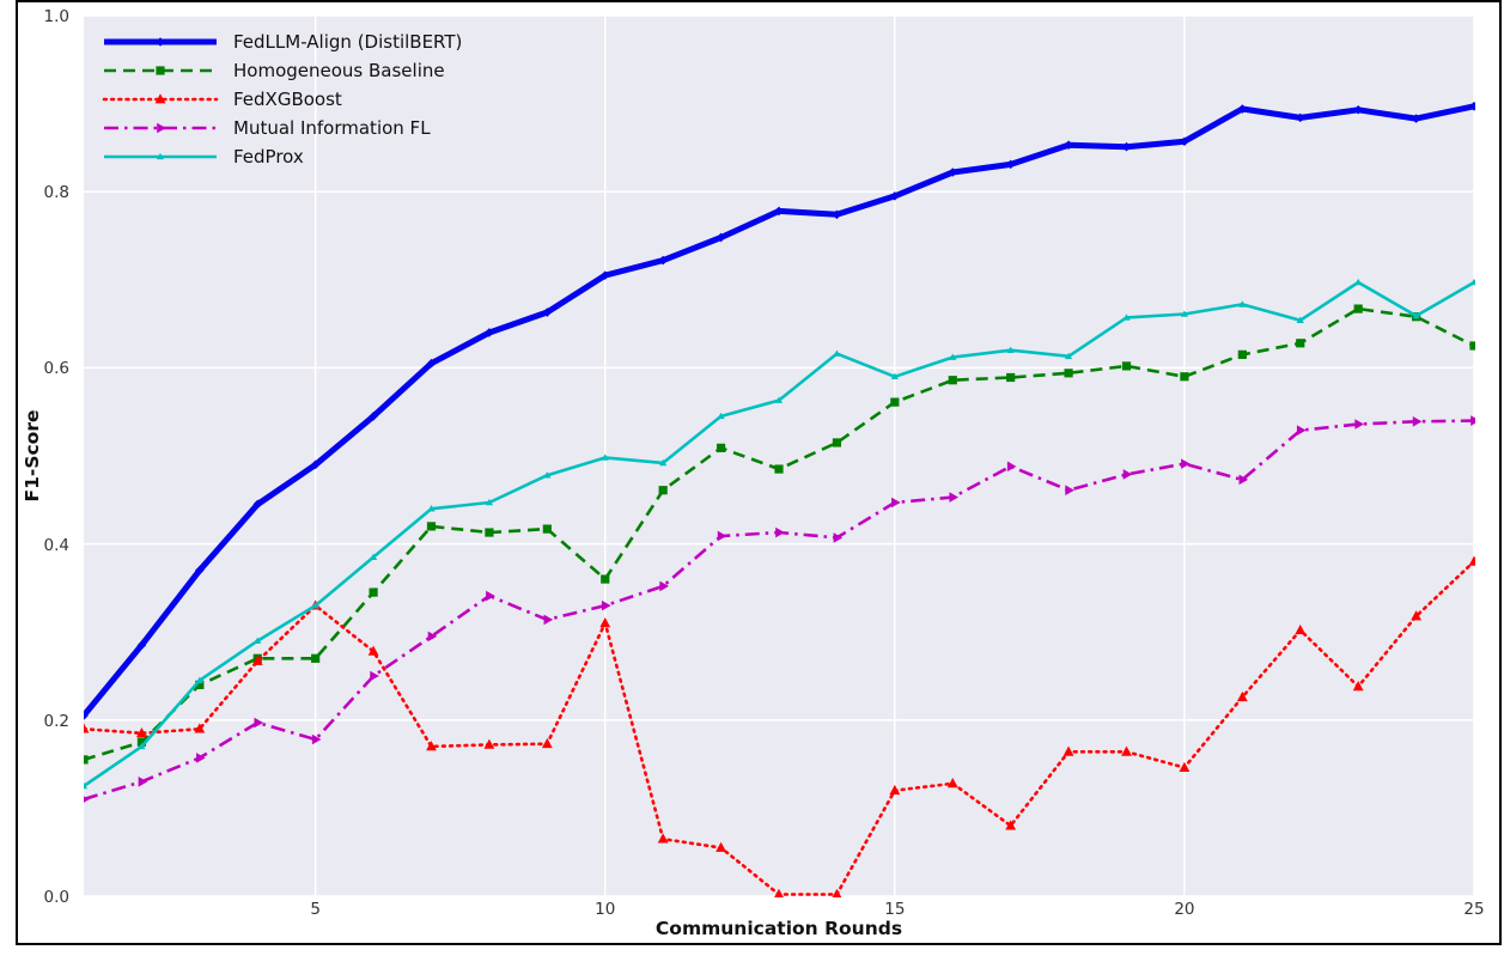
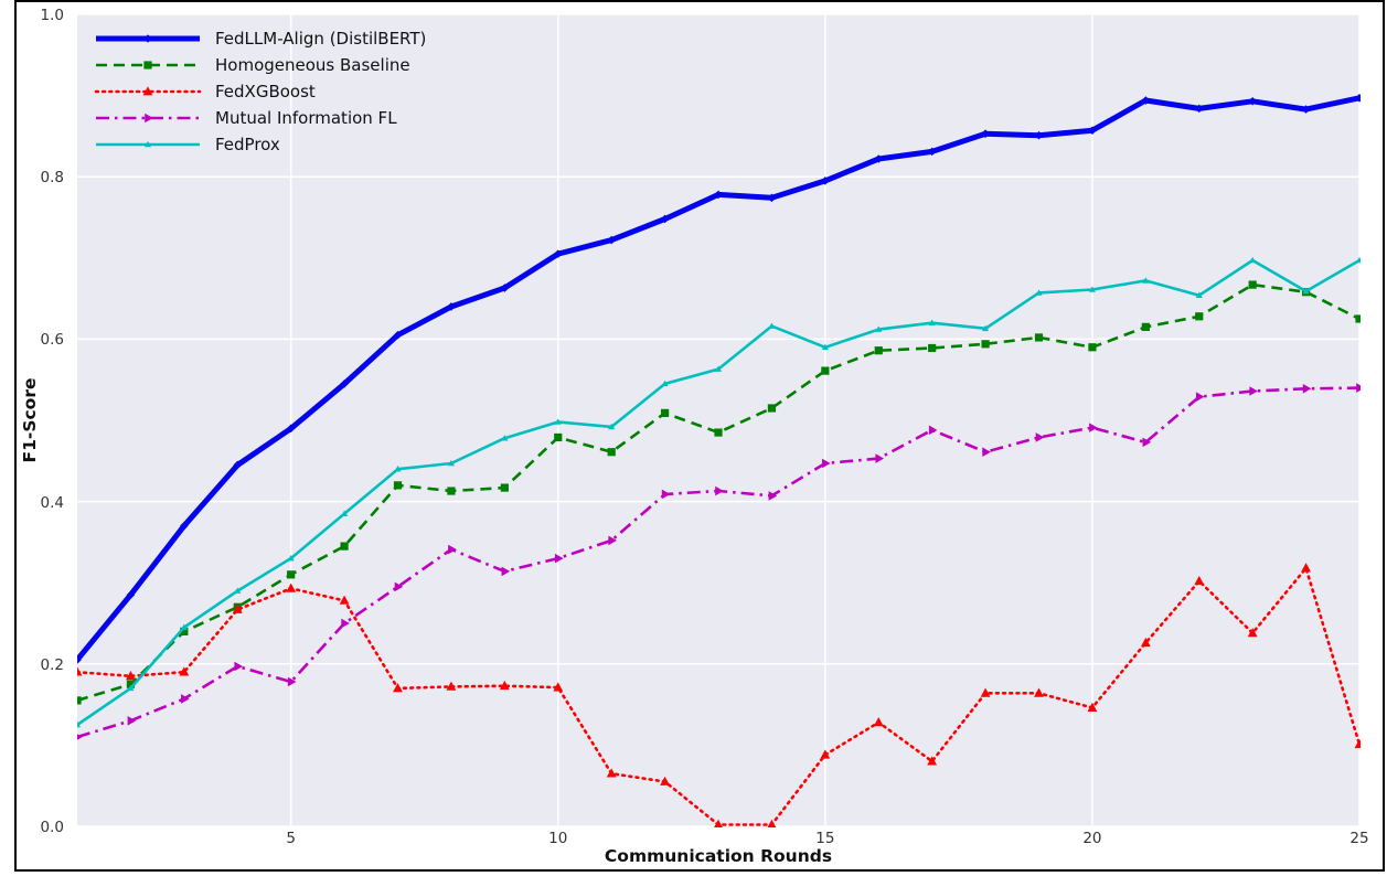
Homogeneous Baseline/5: 0.27 -> 0.31
FedXGBoost/5: 0.33 -> 0.29
Homogeneous Baseline/10: 0.36 -> 0.48
FedXGBoost/10: 0.31 -> 0.17
FedXGBoost/15: 0.12 -> 0.09
FedXGBoost/25: 0.38 -> 0.10
